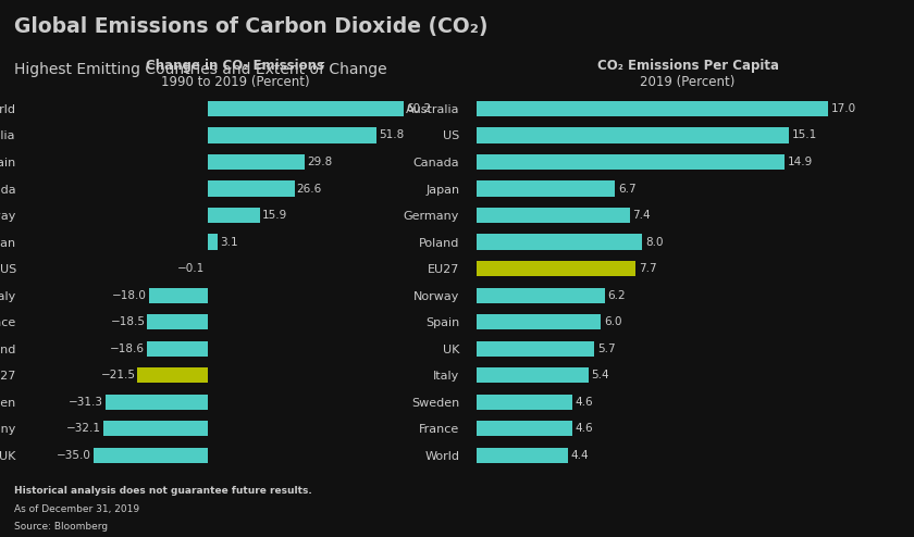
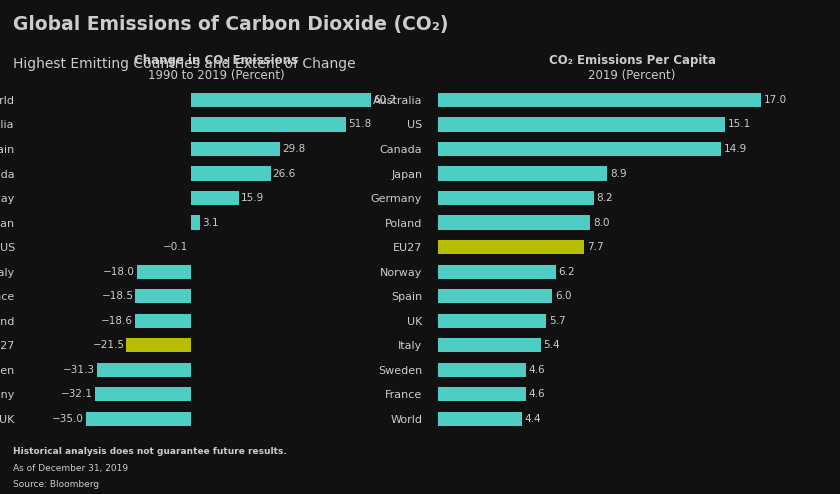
Japan: 6.7 -> 8.9
Germany: 7.4 -> 8.2
